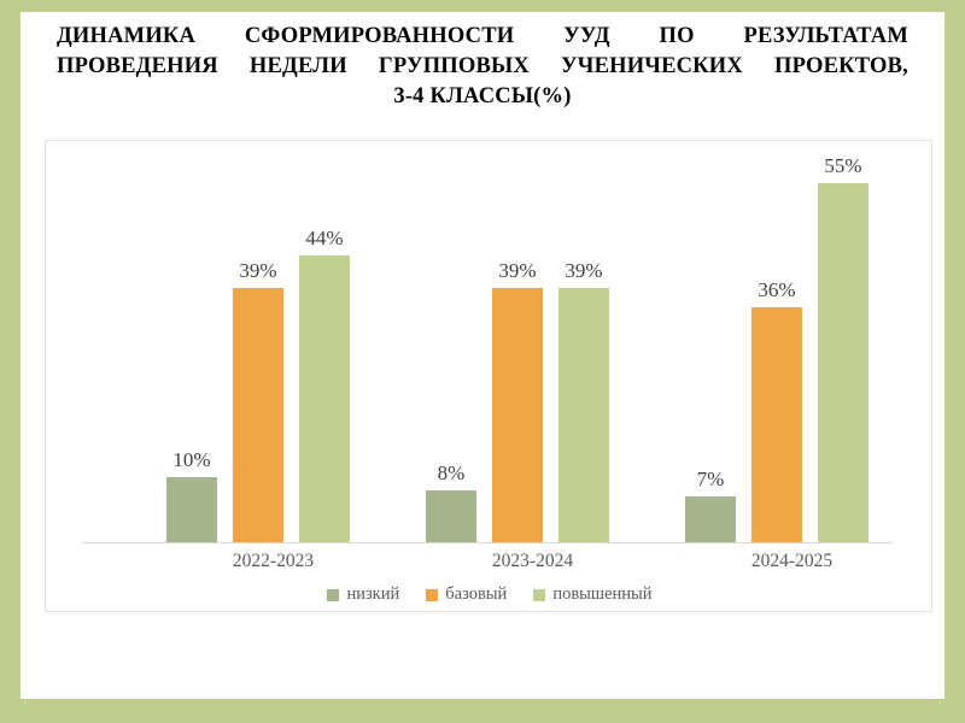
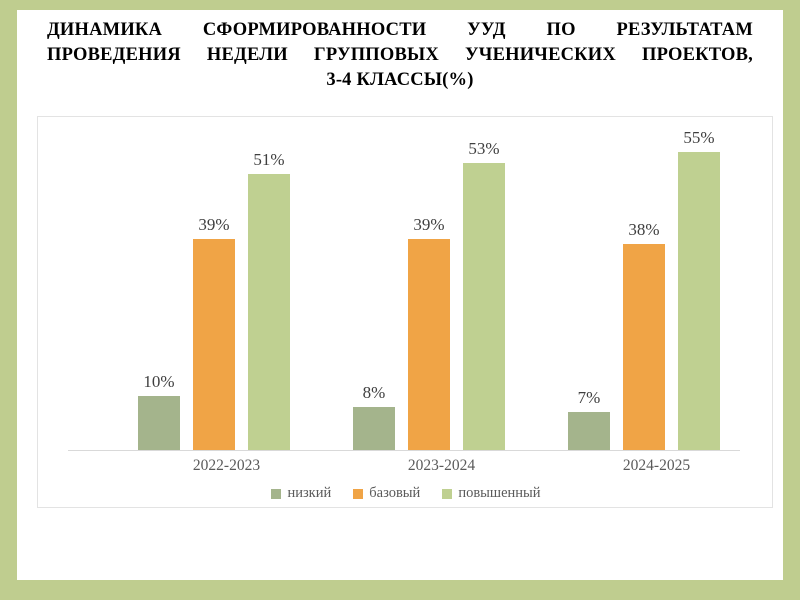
повышенный/2022-2023: 44% -> 51%
повышенный/2023-2024: 39% -> 53%
базовый/2024-2025: 36% -> 38%
